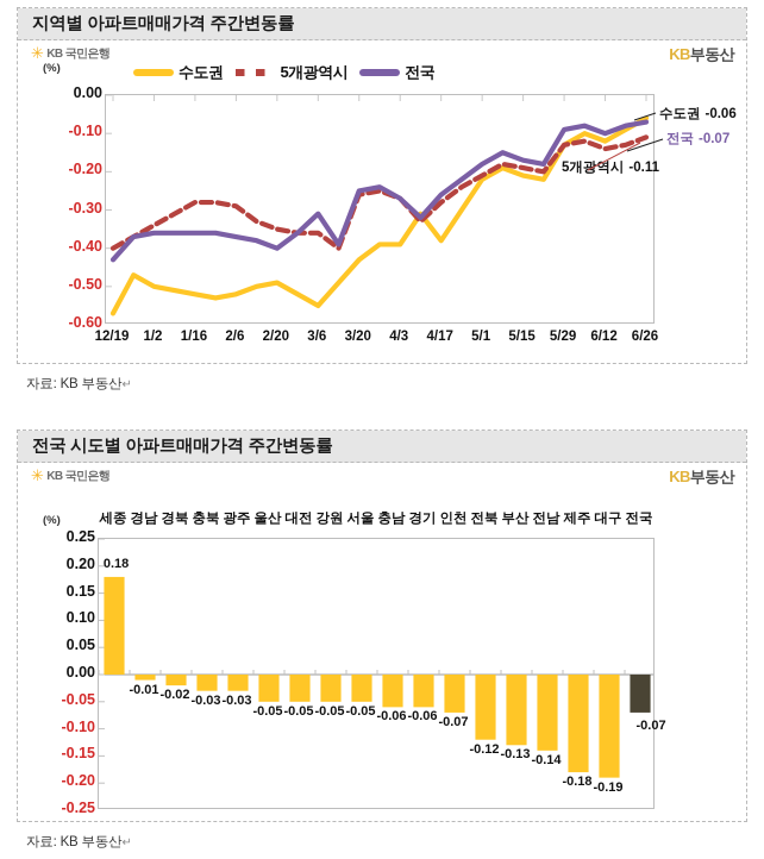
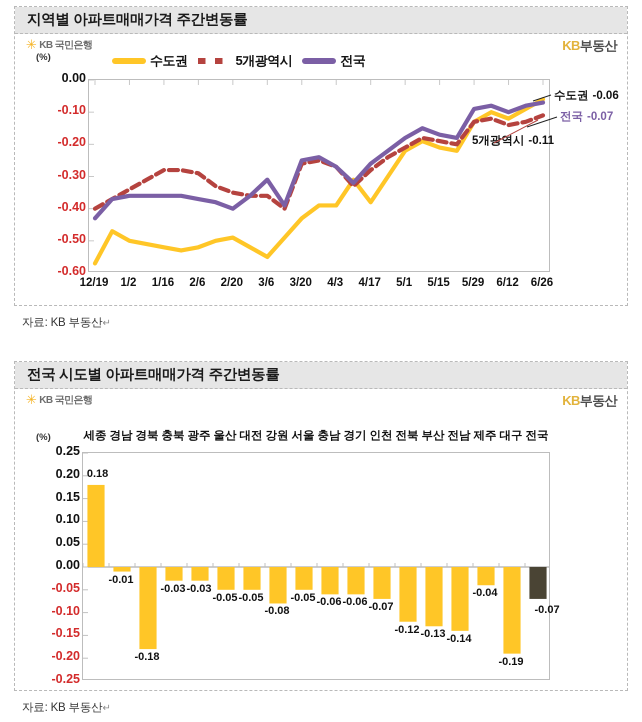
전국 시도별 아파트매매가격 주간변동률/경북: -0.02 -> -0.18
전국 시도별 아파트매매가격 주간변동률/강원: -0.05 -> -0.08
전국 시도별 아파트매매가격 주간변동률/제주: -0.18 -> -0.04
